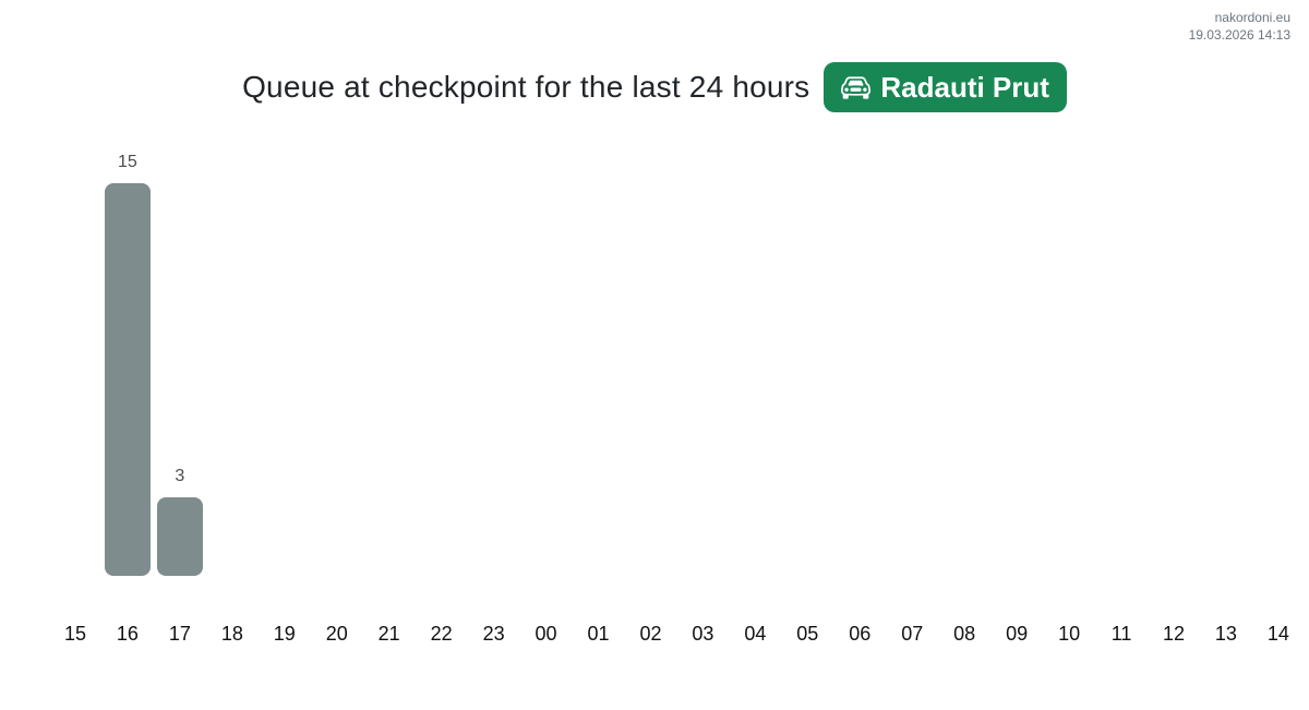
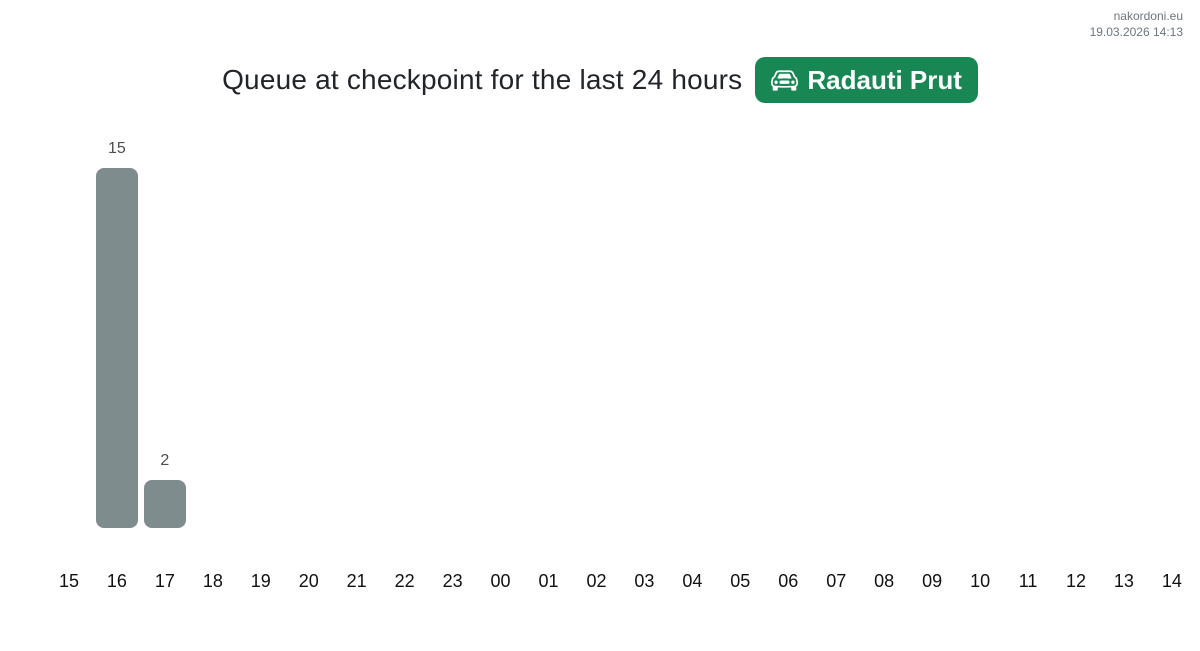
17: 3 -> 2
